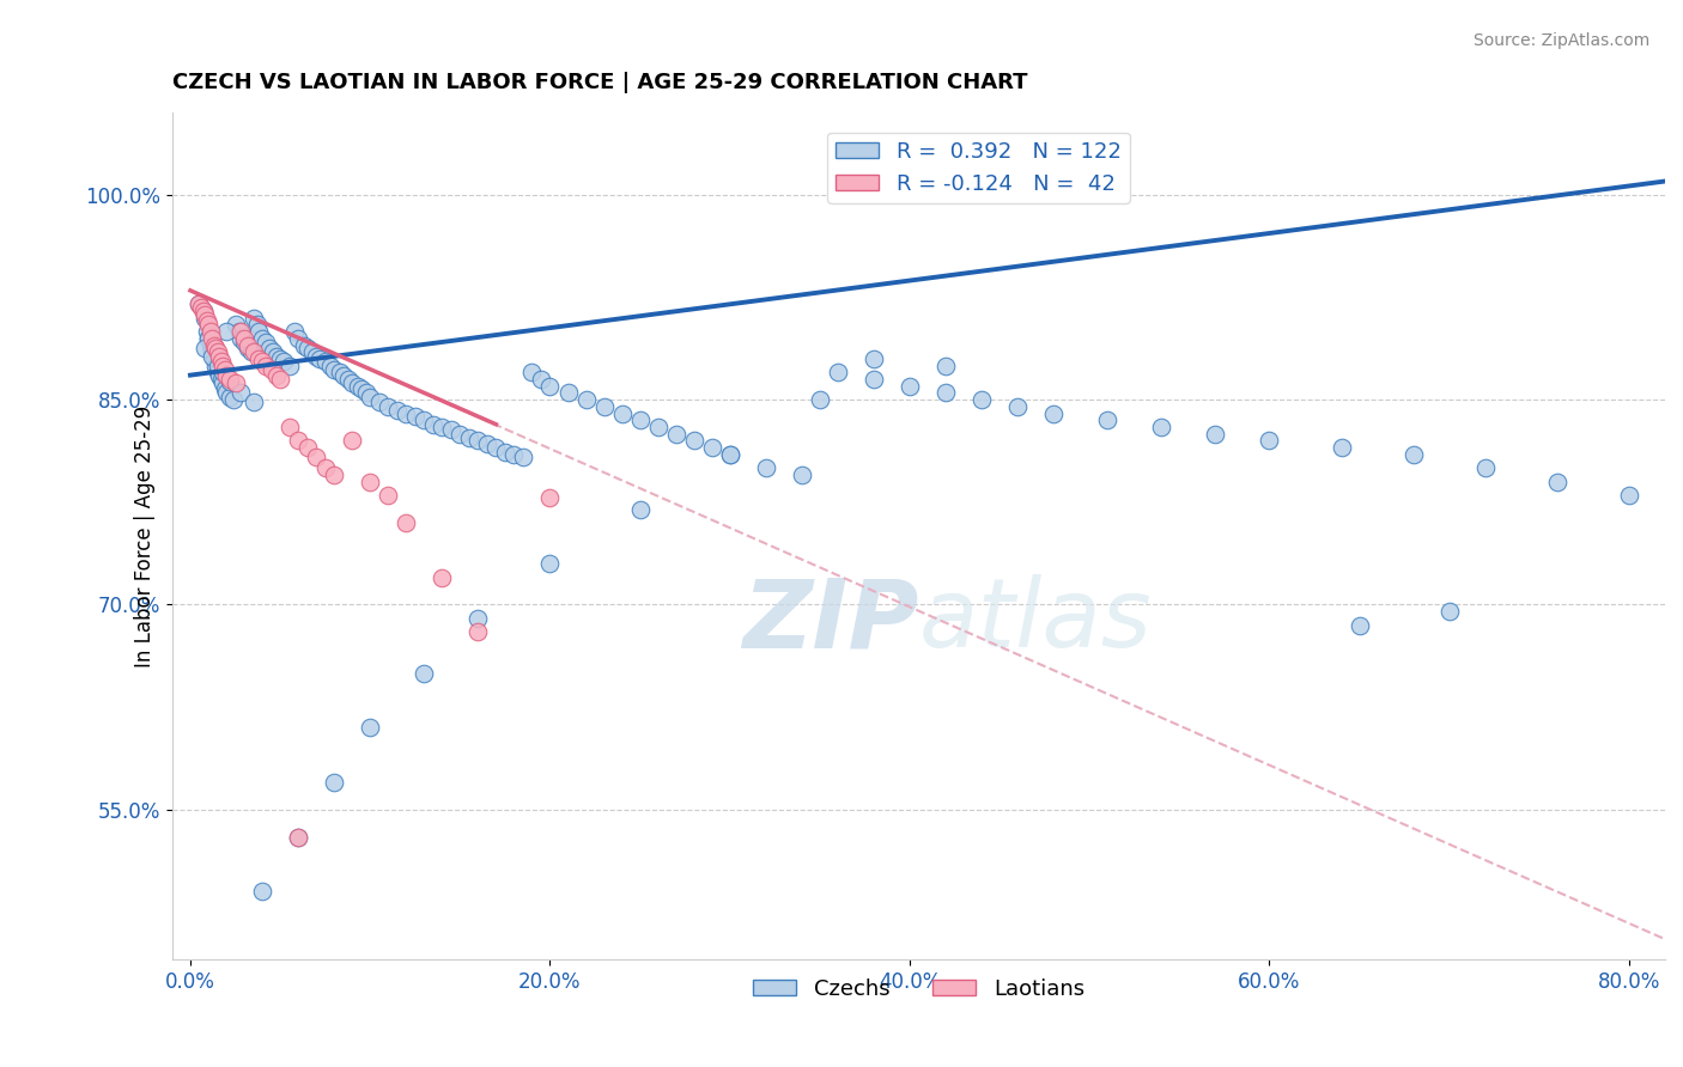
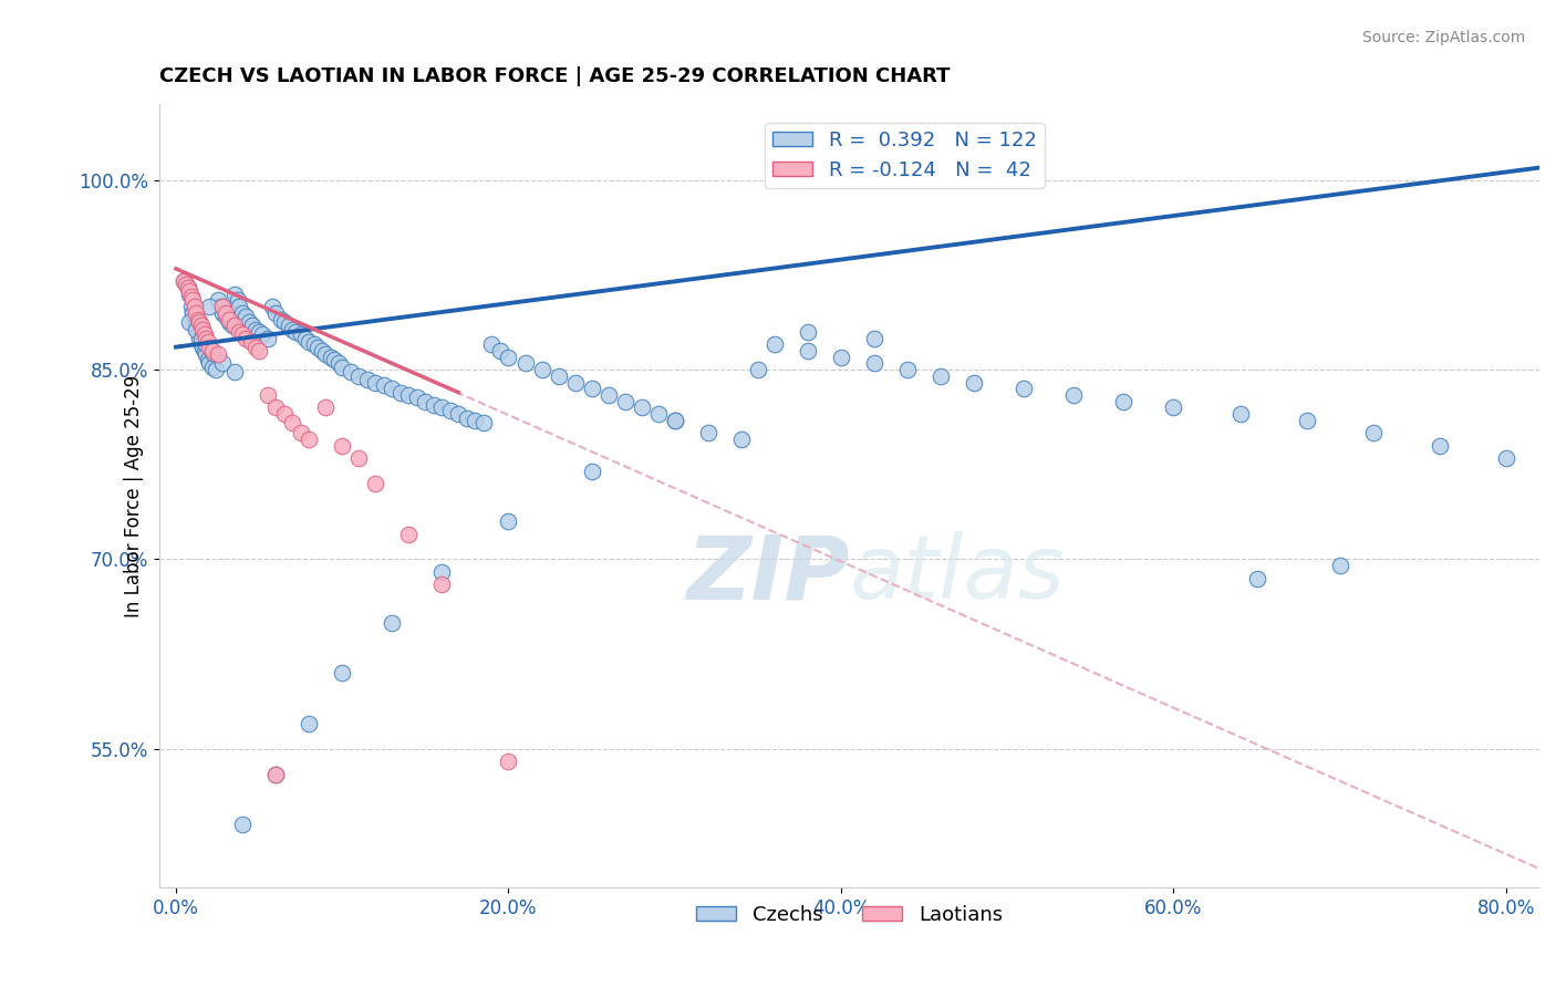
Laotians/20.0%: 77.8% -> 54.0%
